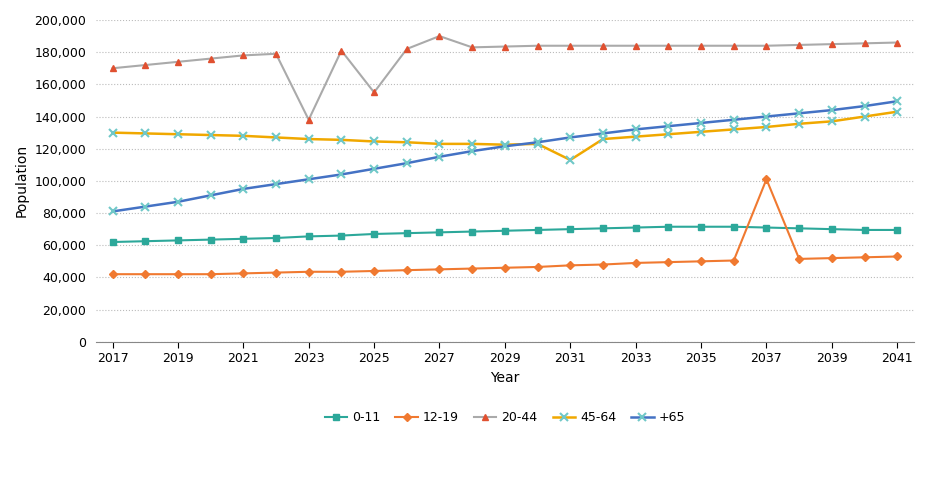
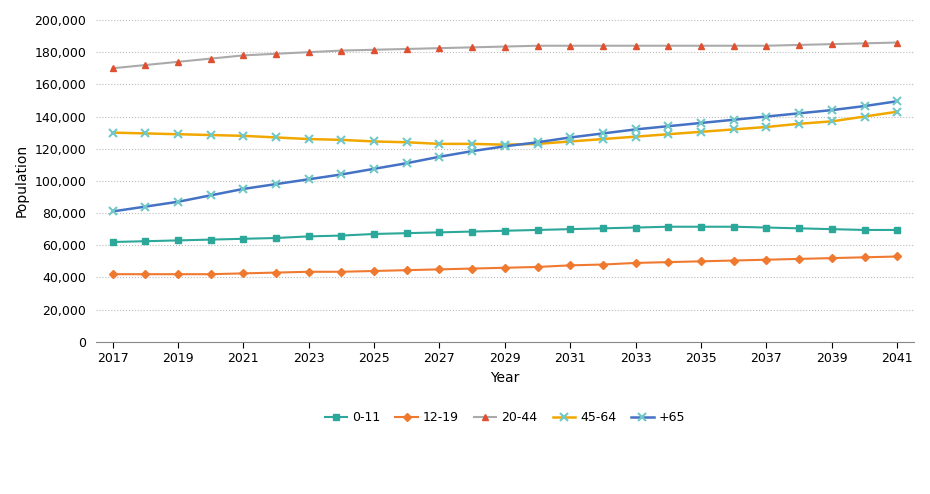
20-44/2023: 138,000 -> 180,000
20-44/2025: 155,000 -> 182,000
20-44/2027: 190,000 -> 182,000
45-64/2031: 113,000 -> 124,000
12-19/2037: 101,000 -> 51,000
